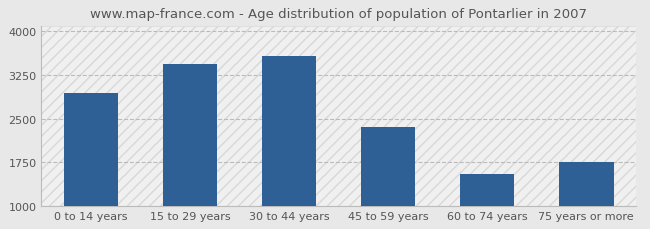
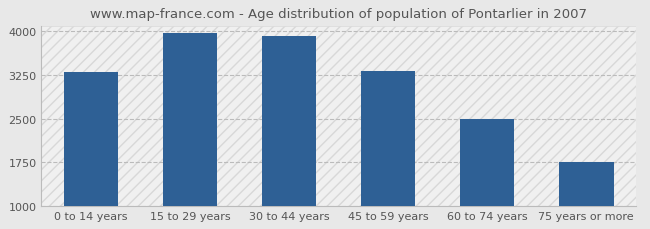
0 to 14 years: 2940 -> 3310
15 to 29 years: 3440 -> 3980
30 to 44 years: 3580 -> 3920
45 to 59 years: 2360 -> 3320
60 to 74 years: 1540 -> 2500
